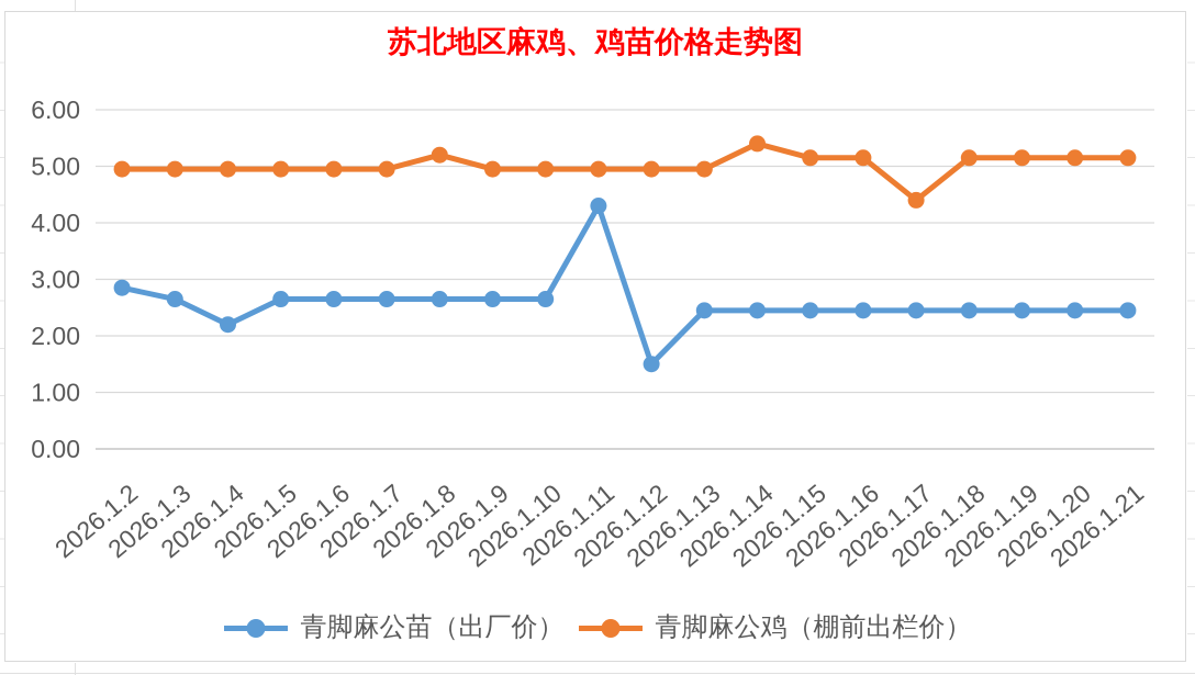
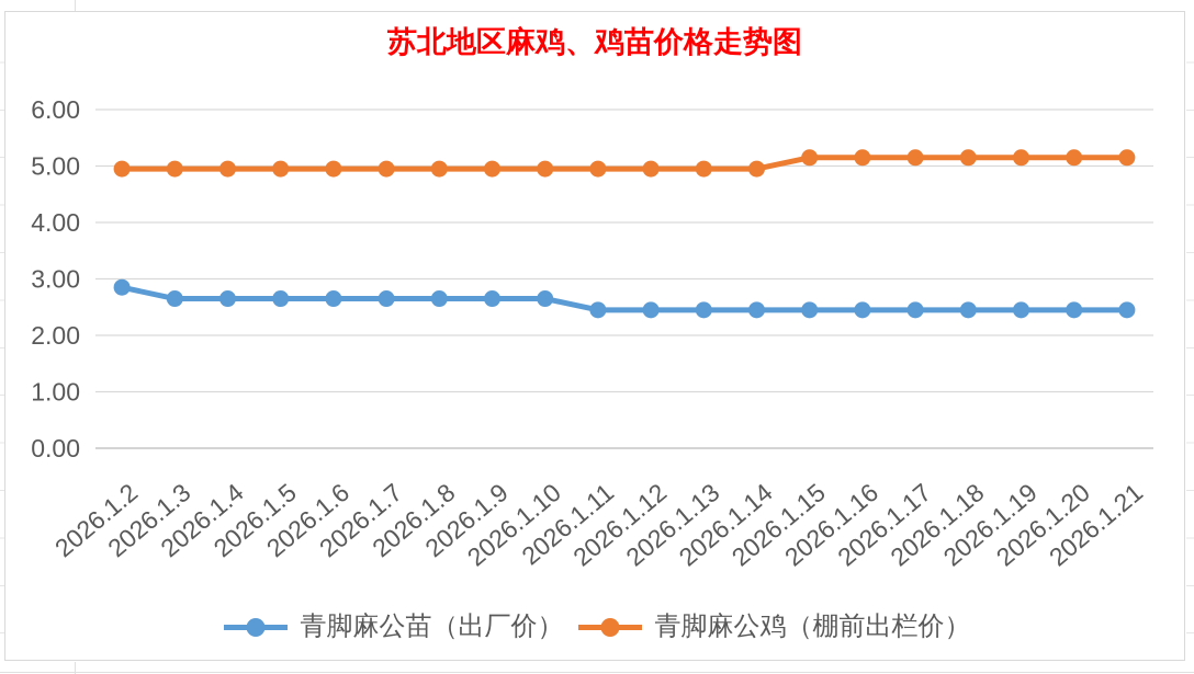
青脚麻公苗（出厂价）/2026.1.4: 2.2 -> 2.6
青脚麻公鸡（棚前出栏价）/2026.1.8: 5.2 -> 5.0
青脚麻公苗（出厂价）/2026.1.11: 4.3 -> 2.5
青脚麻公苗（出厂价）/2026.1.12: 1.5 -> 2.5
青脚麻公鸡（棚前出栏价）/2026.1.14: 5.4 -> 5.0
青脚麻公鸡（棚前出栏价）/2026.1.17: 4.4 -> 5.2
